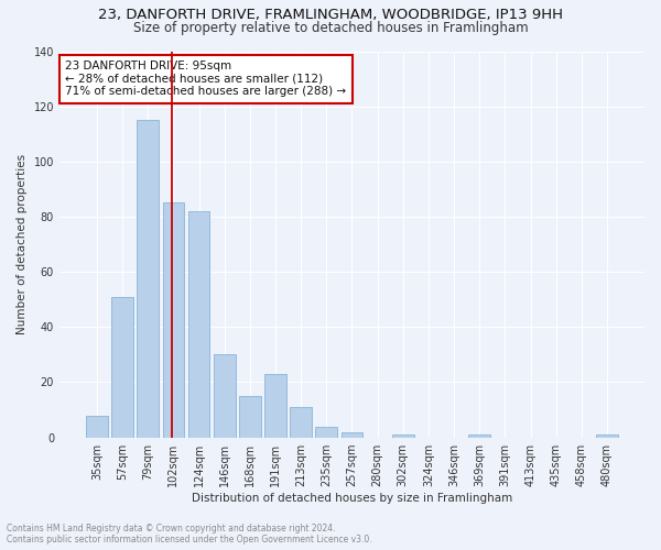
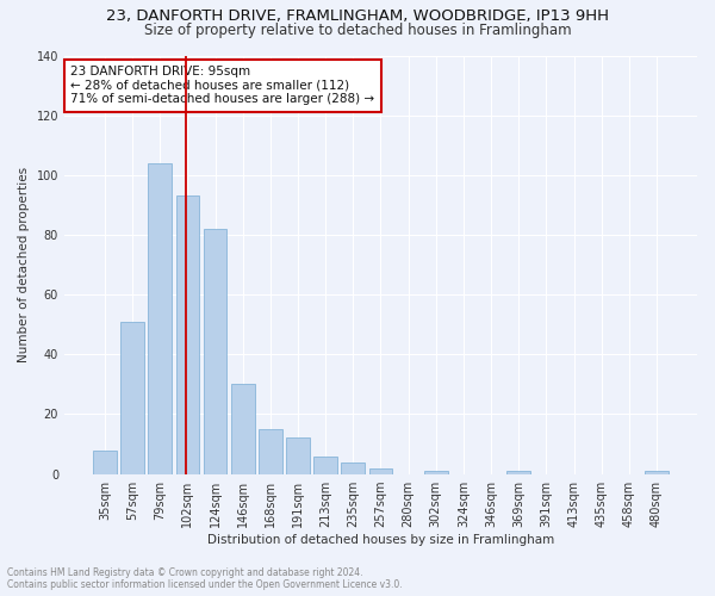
79sqm: 115 -> 104
102sqm: 85 -> 93
191sqm: 23 -> 12
213sqm: 11 -> 6
